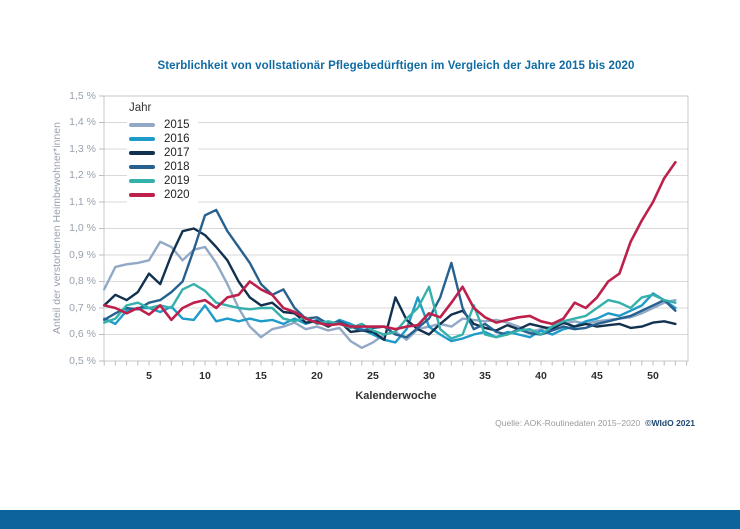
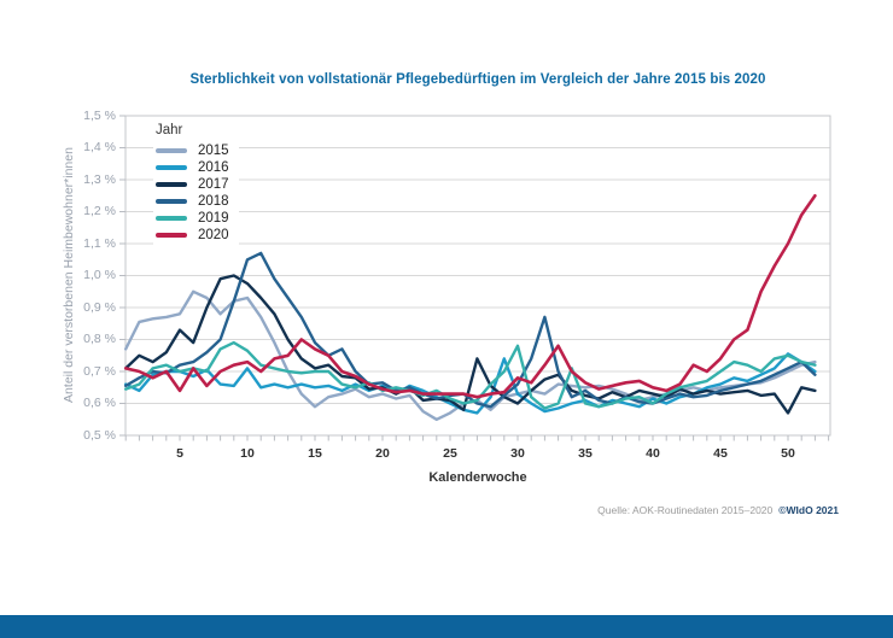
2020/5: 0,68% -> 0,64%
2017/50: 0,65% -> 0,57%
